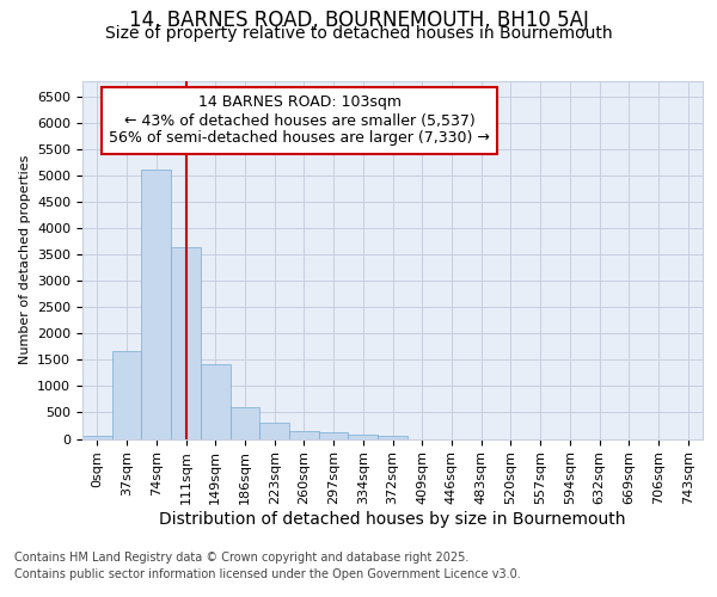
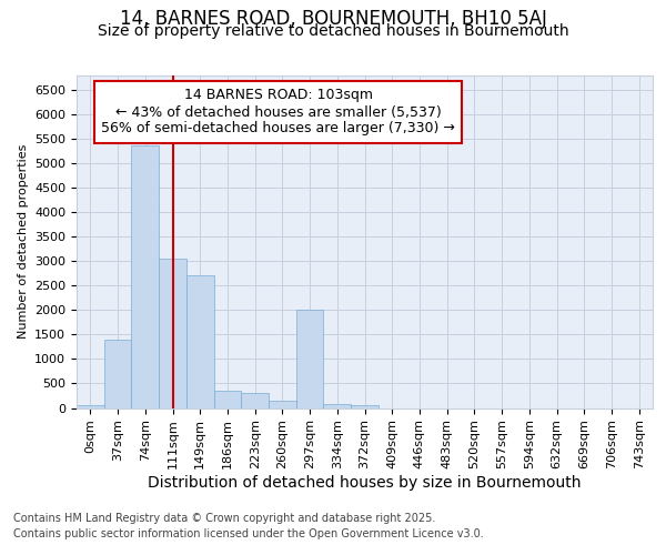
37sqm: 1660 -> 1400
74sqm: 5120 -> 5350
111sqm: 3630 -> 3050
149sqm: 1420 -> 2700
186sqm: 610 -> 350
297sqm: 120 -> 2000
